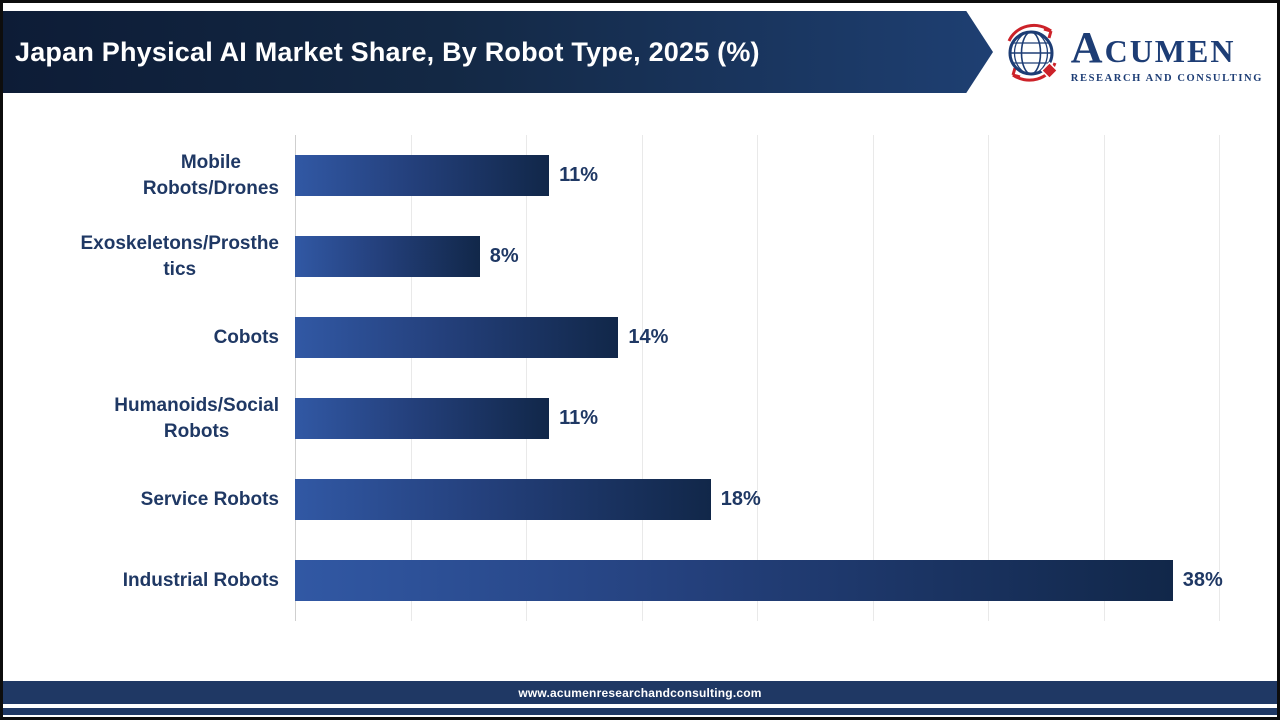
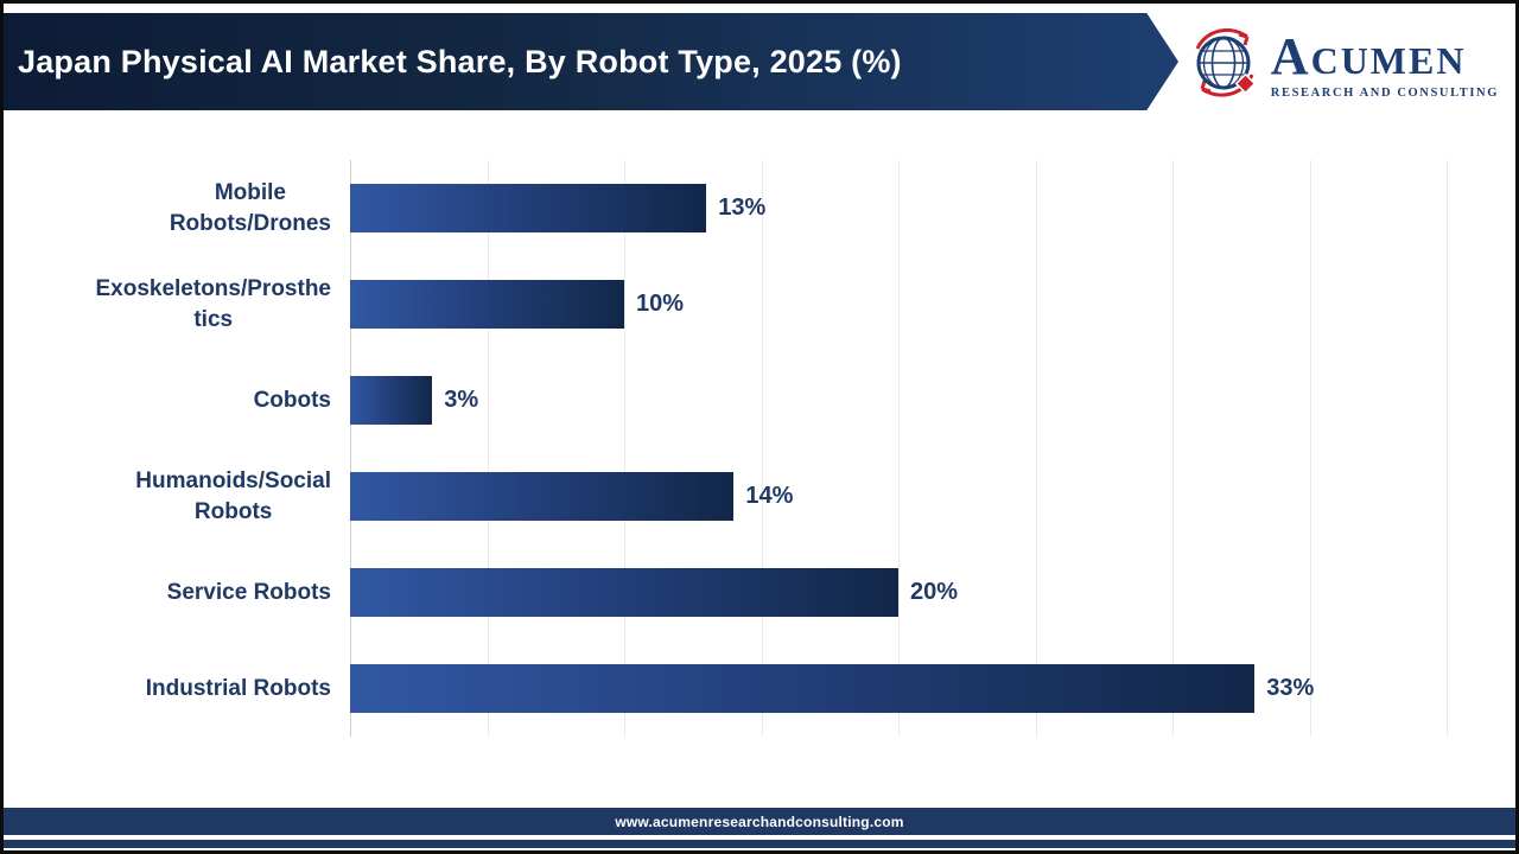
Mobile Robots/Drones: 11% -> 13%
Exoskeletons/Prosthetics: 8% -> 10%
Cobots: 14% -> 3%
Humanoids/Social Robots: 11% -> 14%
Service Robots: 18% -> 20%
Industrial Robots: 38% -> 33%
